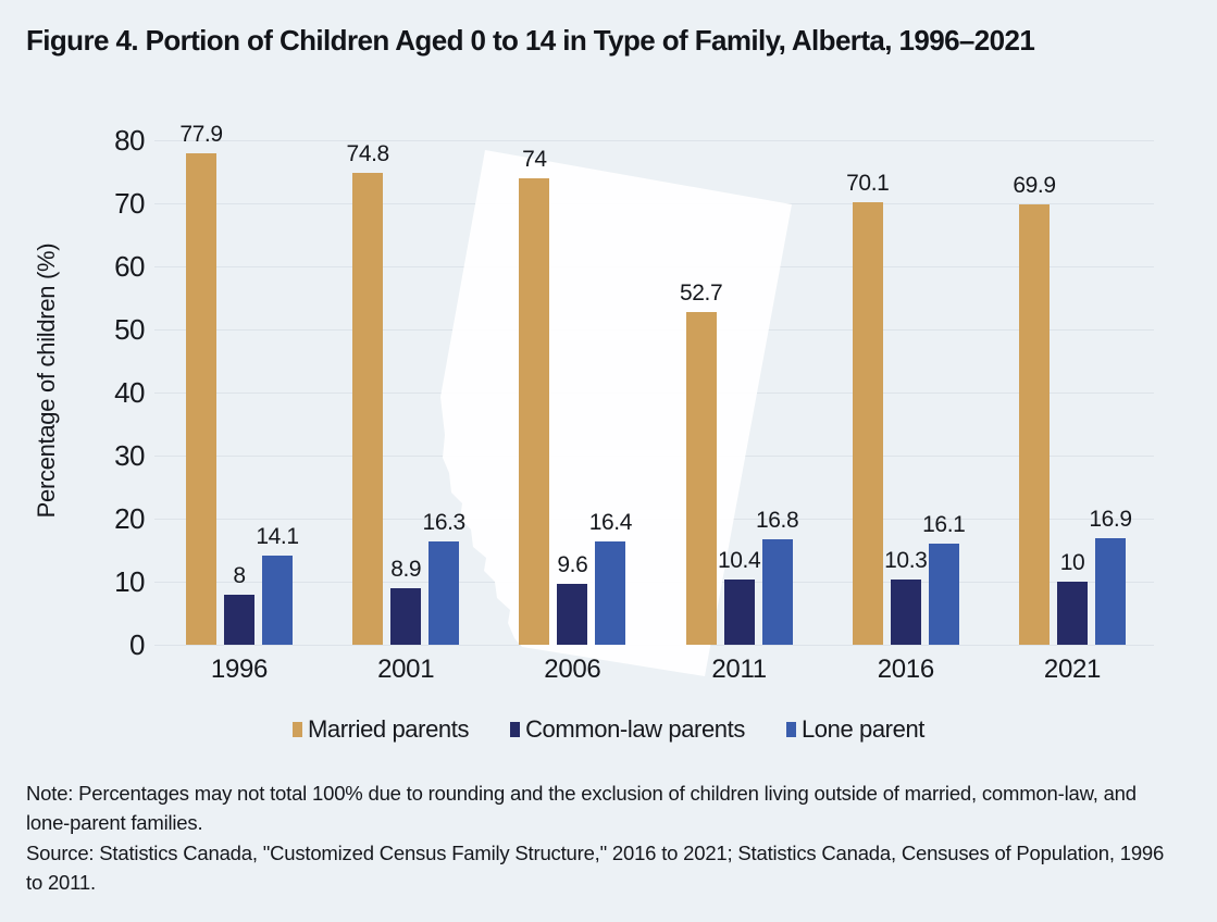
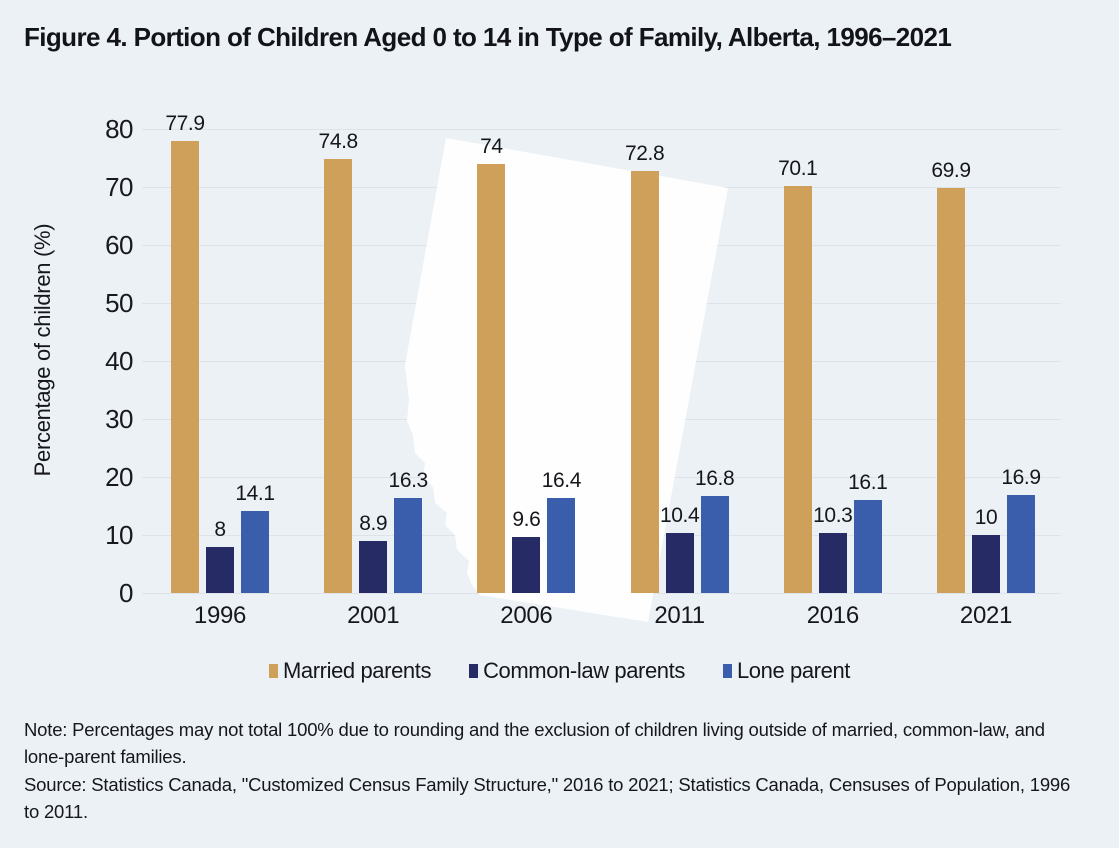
Married parents/2011: 52.7 -> 72.8
